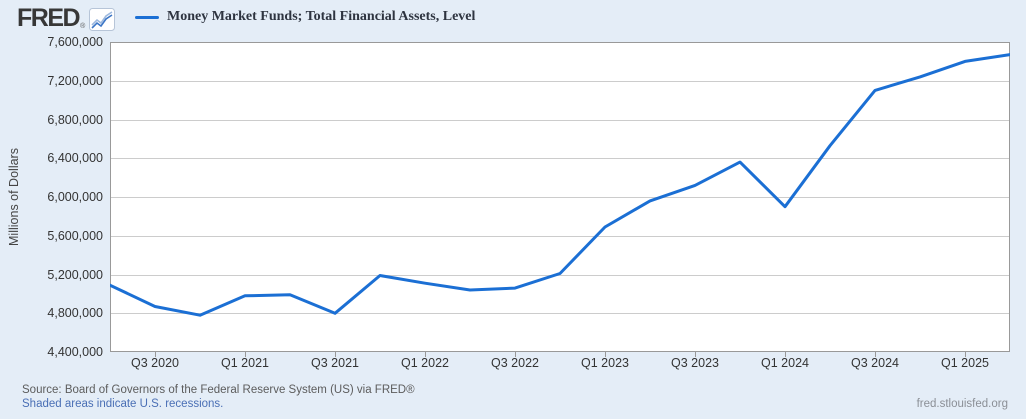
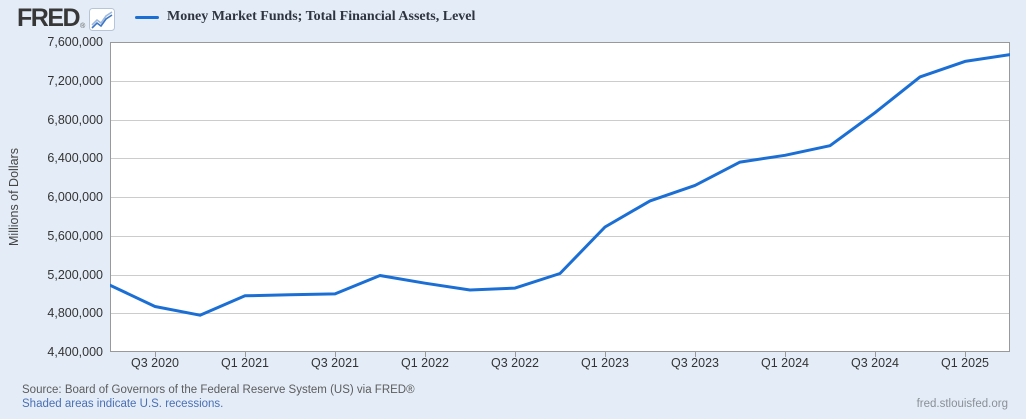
Q3 2021: 4800000 -> 5000000
Q1 2024: 5900000 -> 6400000
Q3 2024: 7100000 -> 6900000
